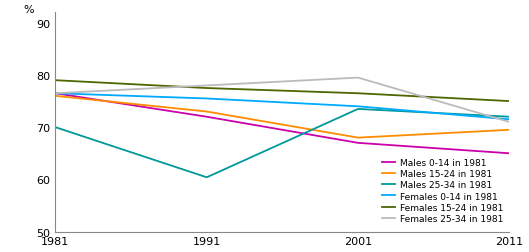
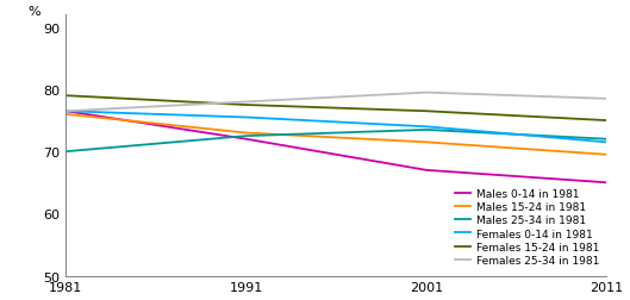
Males 25-34 in 1981/1991: 60.4 -> 72.5
Males 15-24 in 1981/2001: 68.0 -> 71.5
Females 25-34 in 1981/2011: 71.0 -> 78.5
